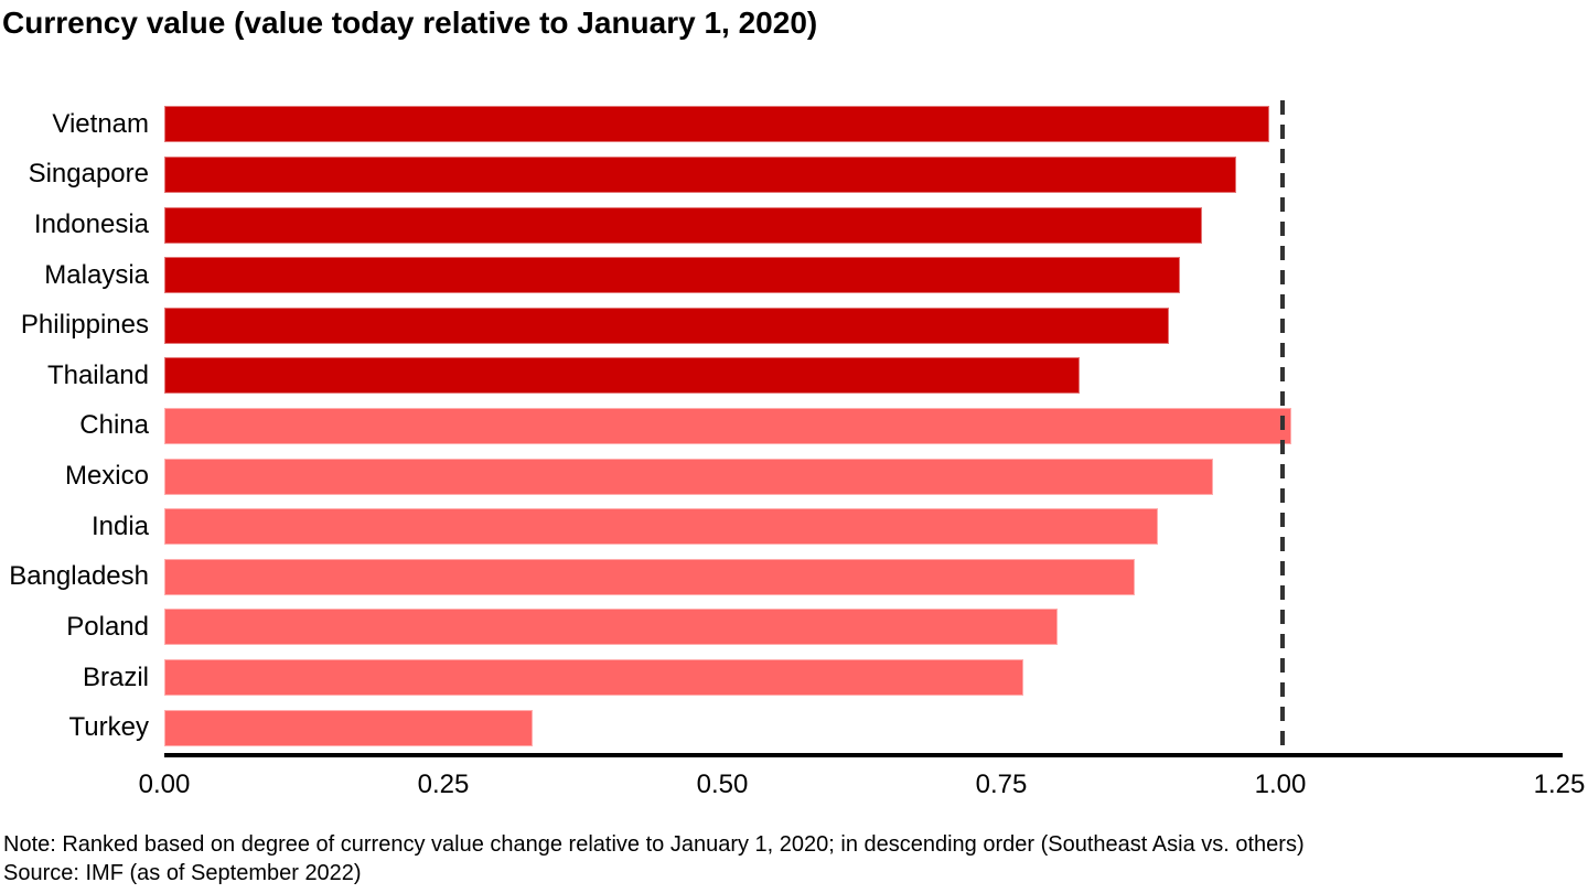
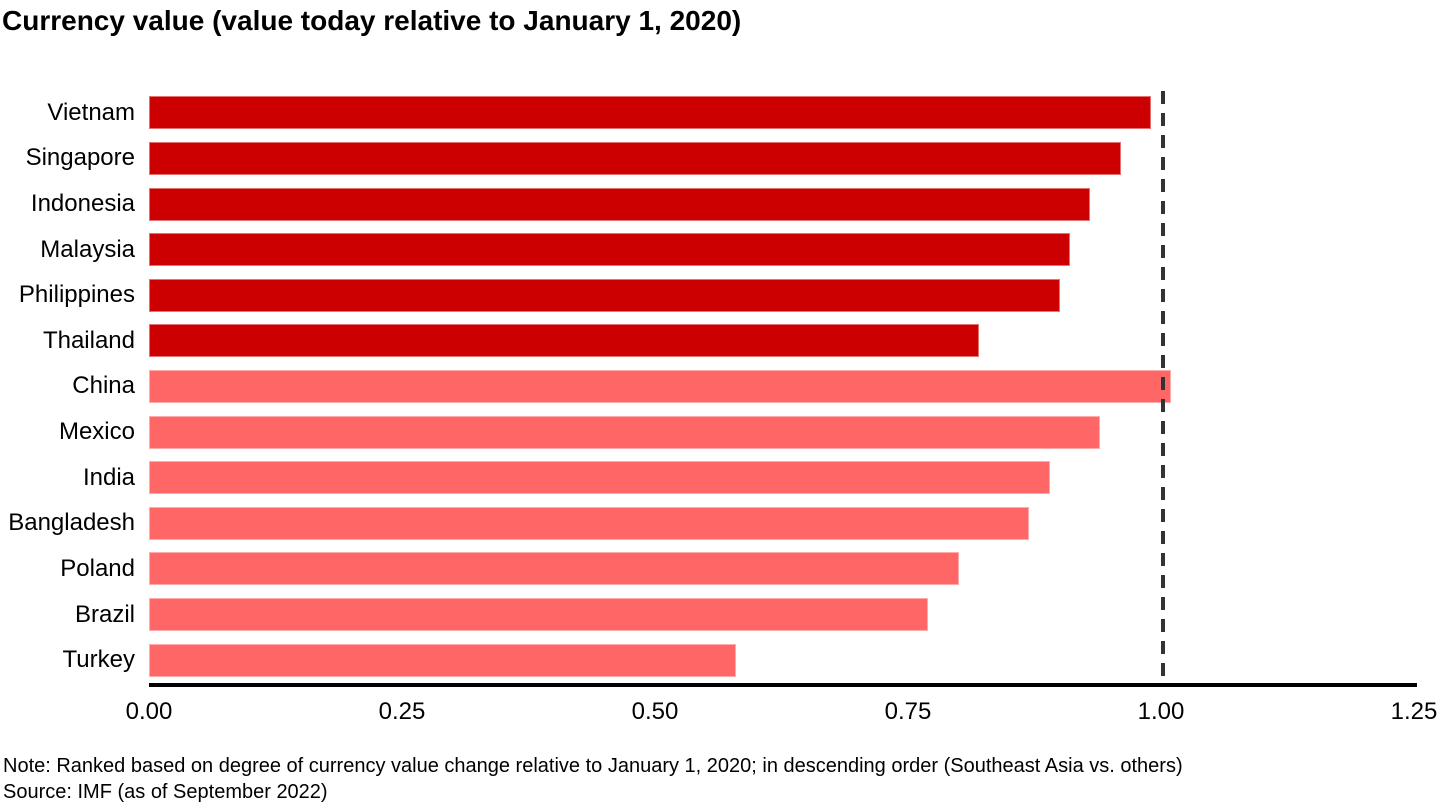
Turkey: 0.33 -> 0.58
